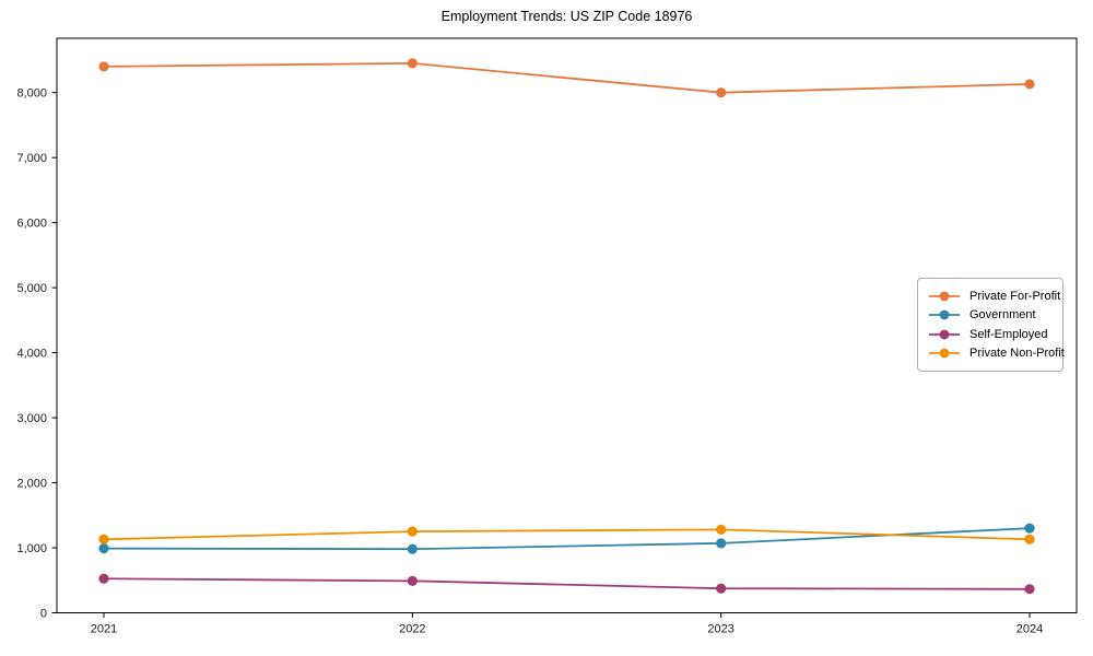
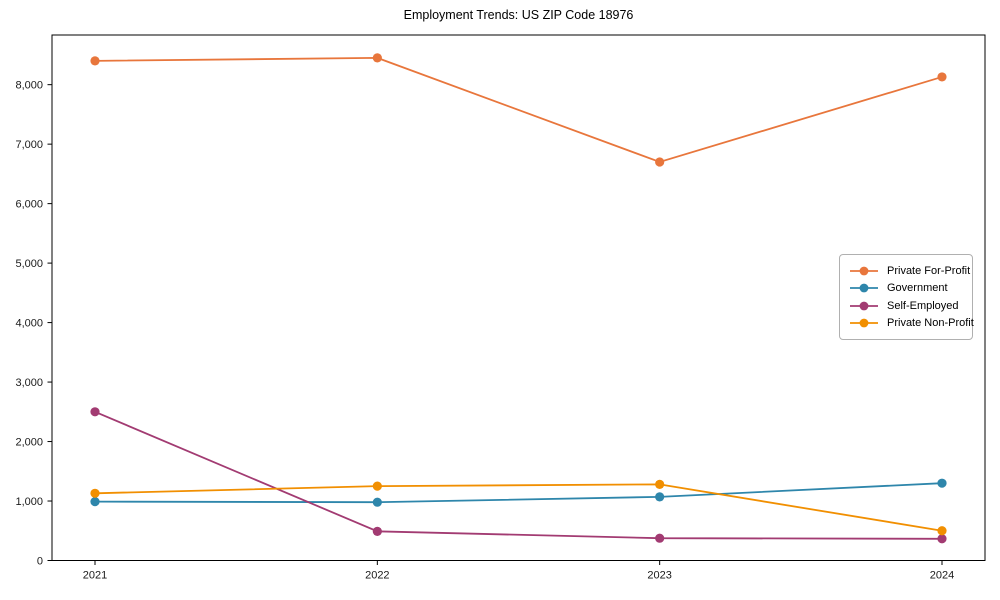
Self-Employed/2021: 500 -> 2500
Private For-Profit/2023: 8000 -> 6700
Private Non-Profit/2024: 1100 -> 500
